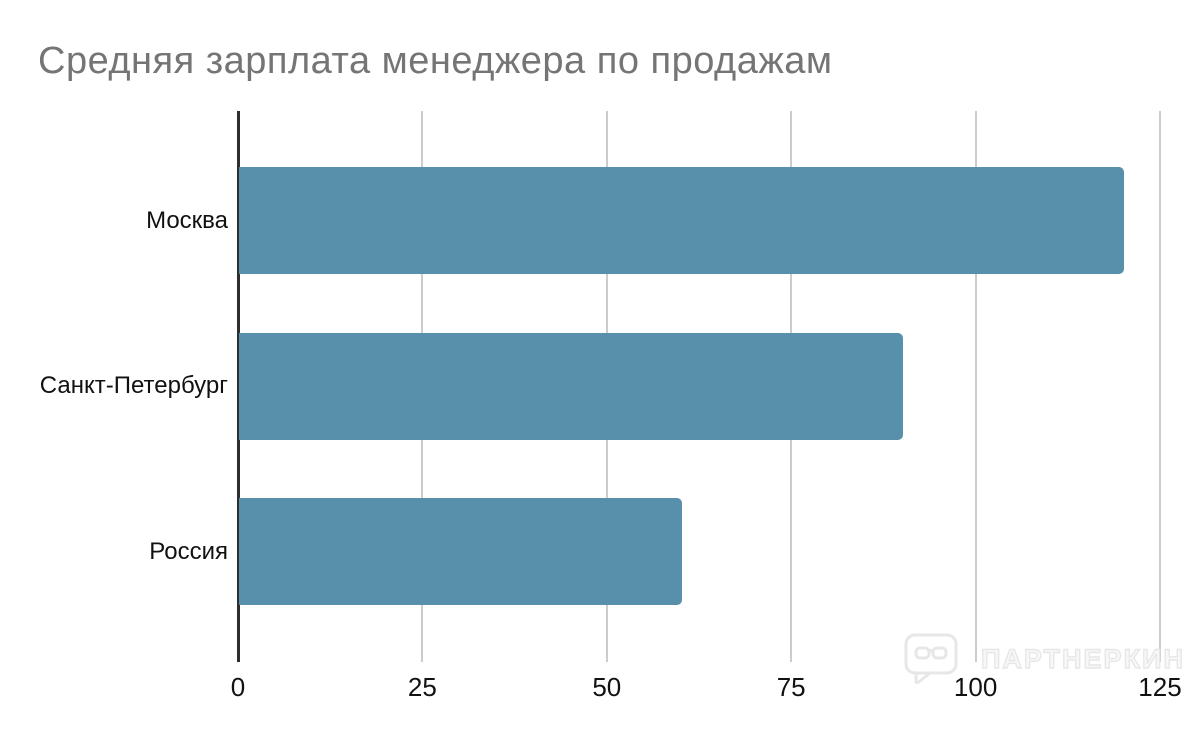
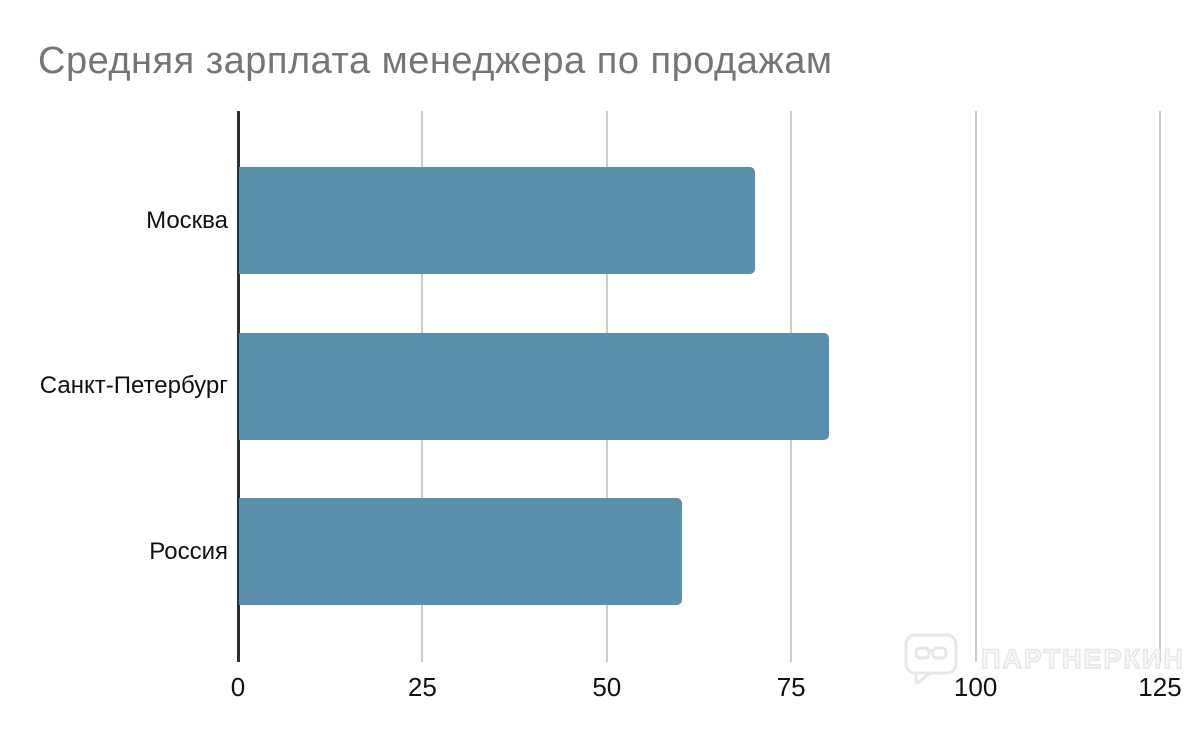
Москва: 120 -> 70
Санкт-Петербург: 90 -> 80
